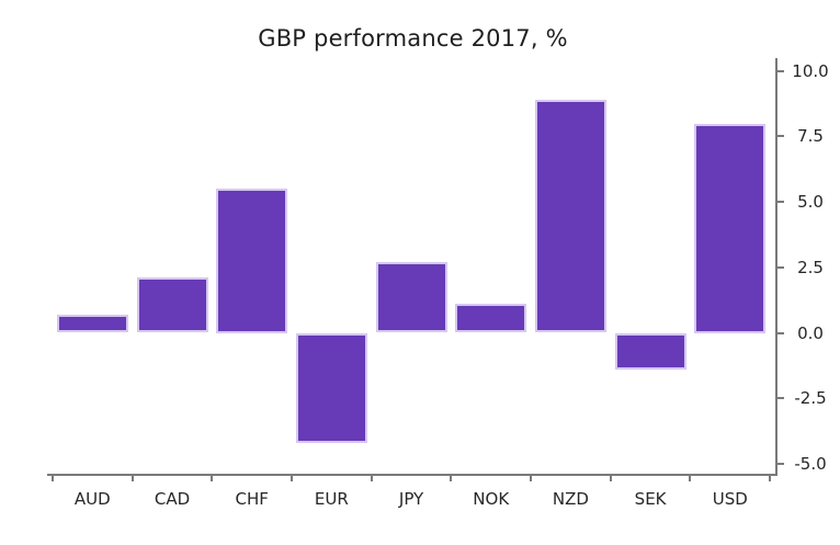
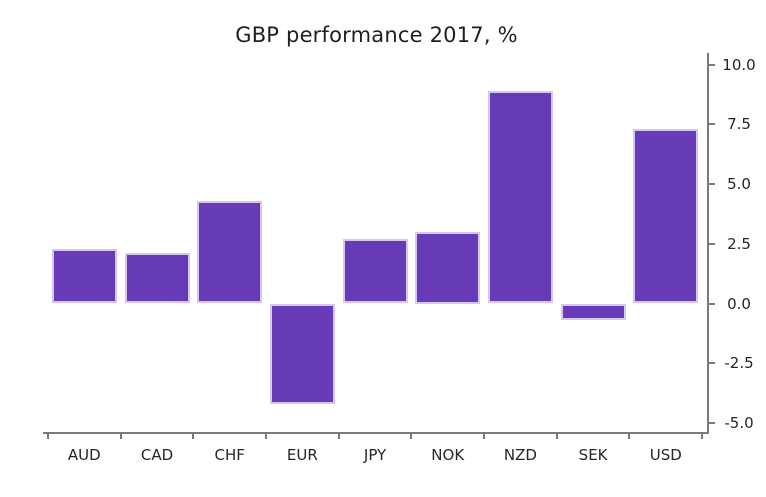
AUD: 0.7 -> 2.3
CHF: 5.5 -> 4.3
NOK: 1.1 -> 3.0
SEK: -1.4 -> -0.7
USD: 8.0 -> 7.3
